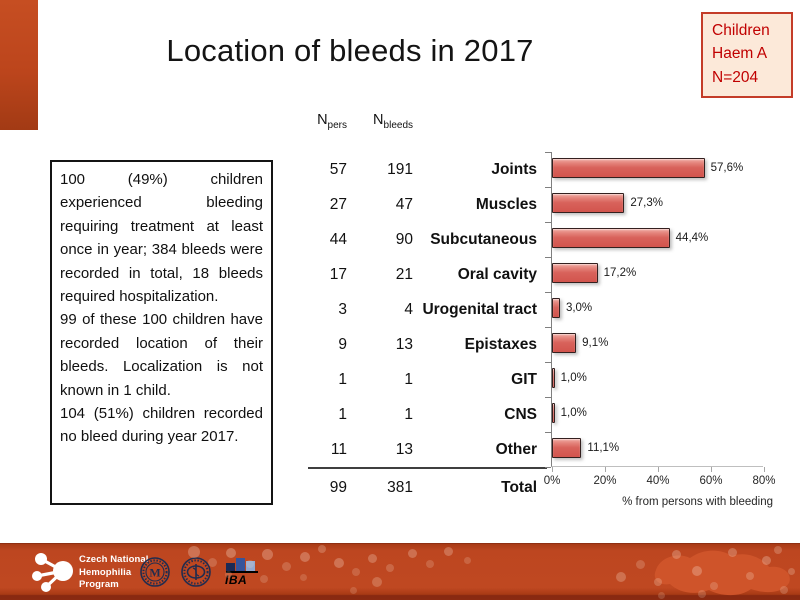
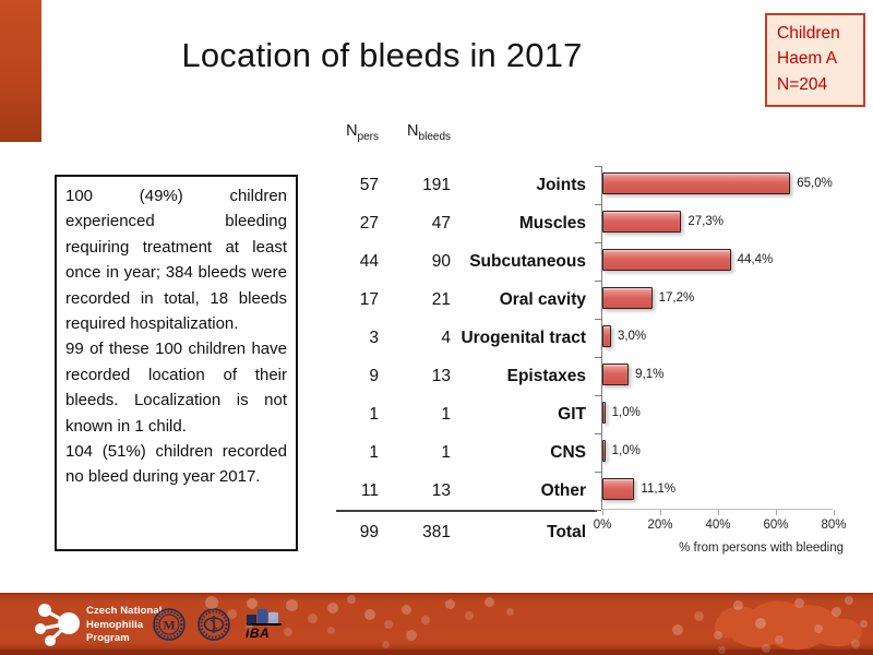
Joints: 57,6% -> 65,0%
